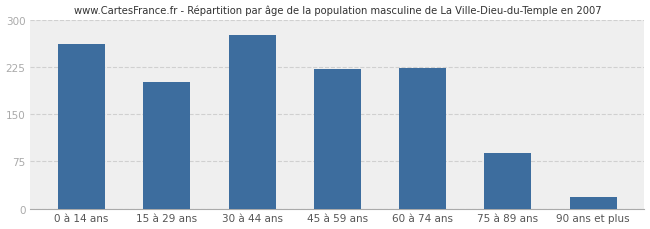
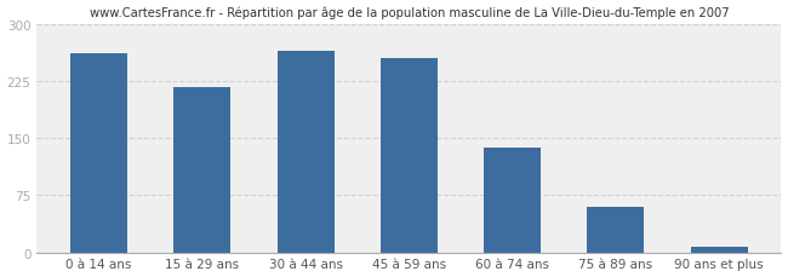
15 à 29 ans: 202 -> 218
30 à 44 ans: 276 -> 265
45 à 59 ans: 222 -> 255
60 à 74 ans: 224 -> 138
75 à 89 ans: 88 -> 60
90 ans et plus: 18 -> 8
